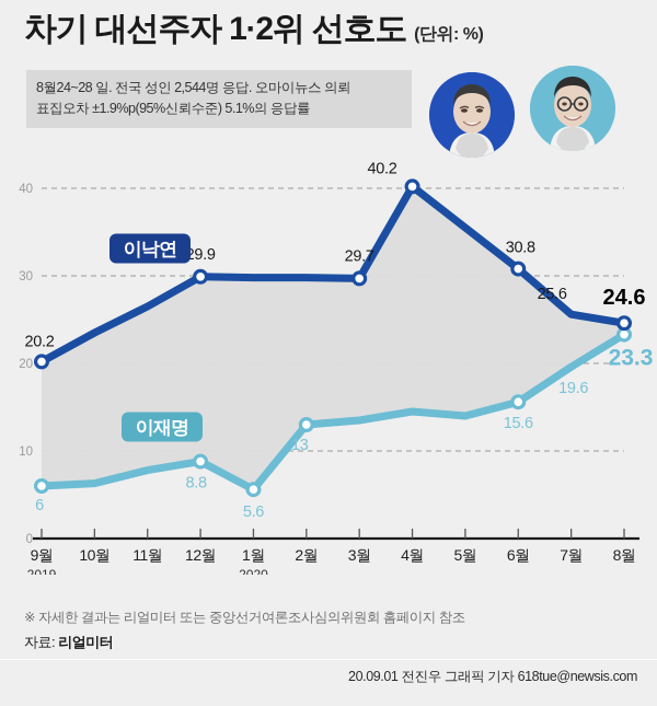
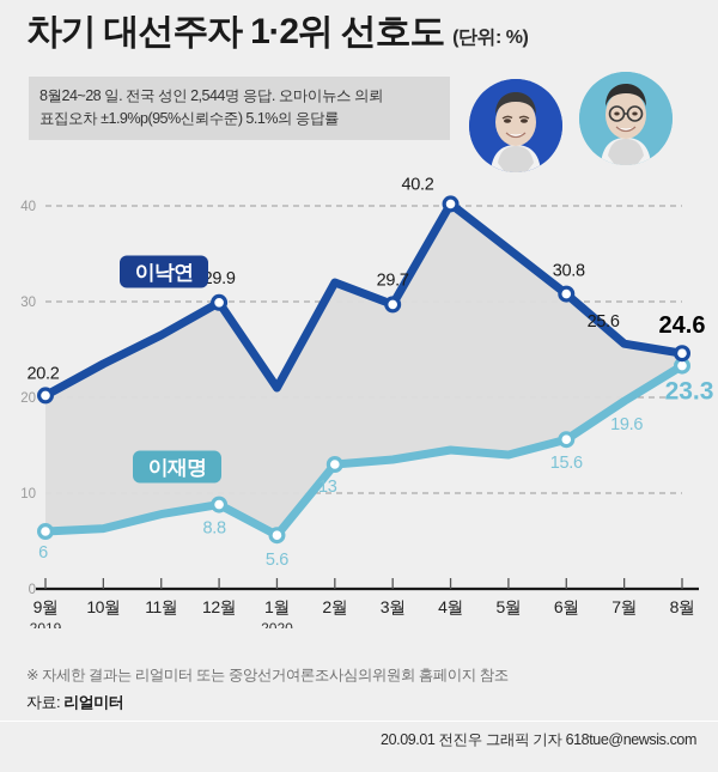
이낙연/1월: 30 -> 21
이낙연/2월: 30 -> 32
